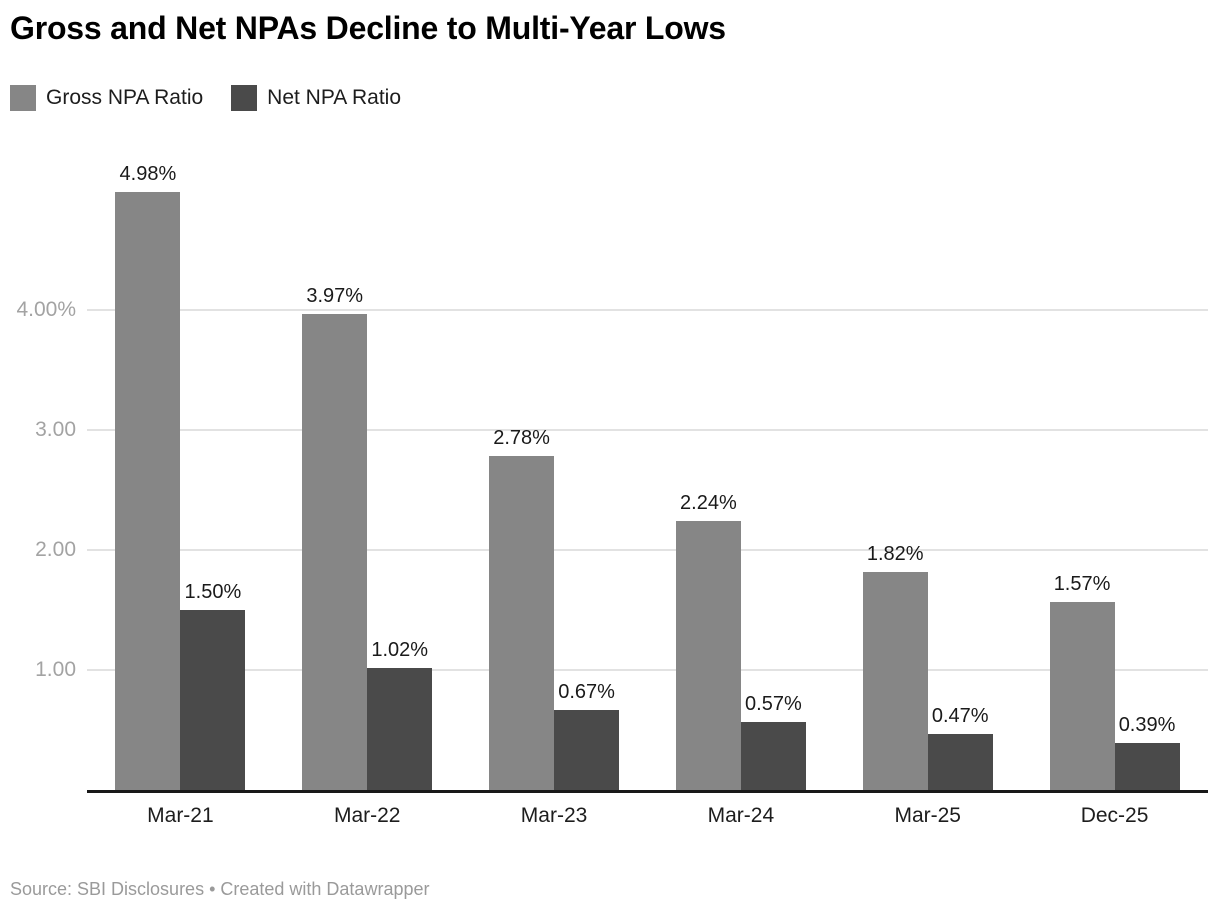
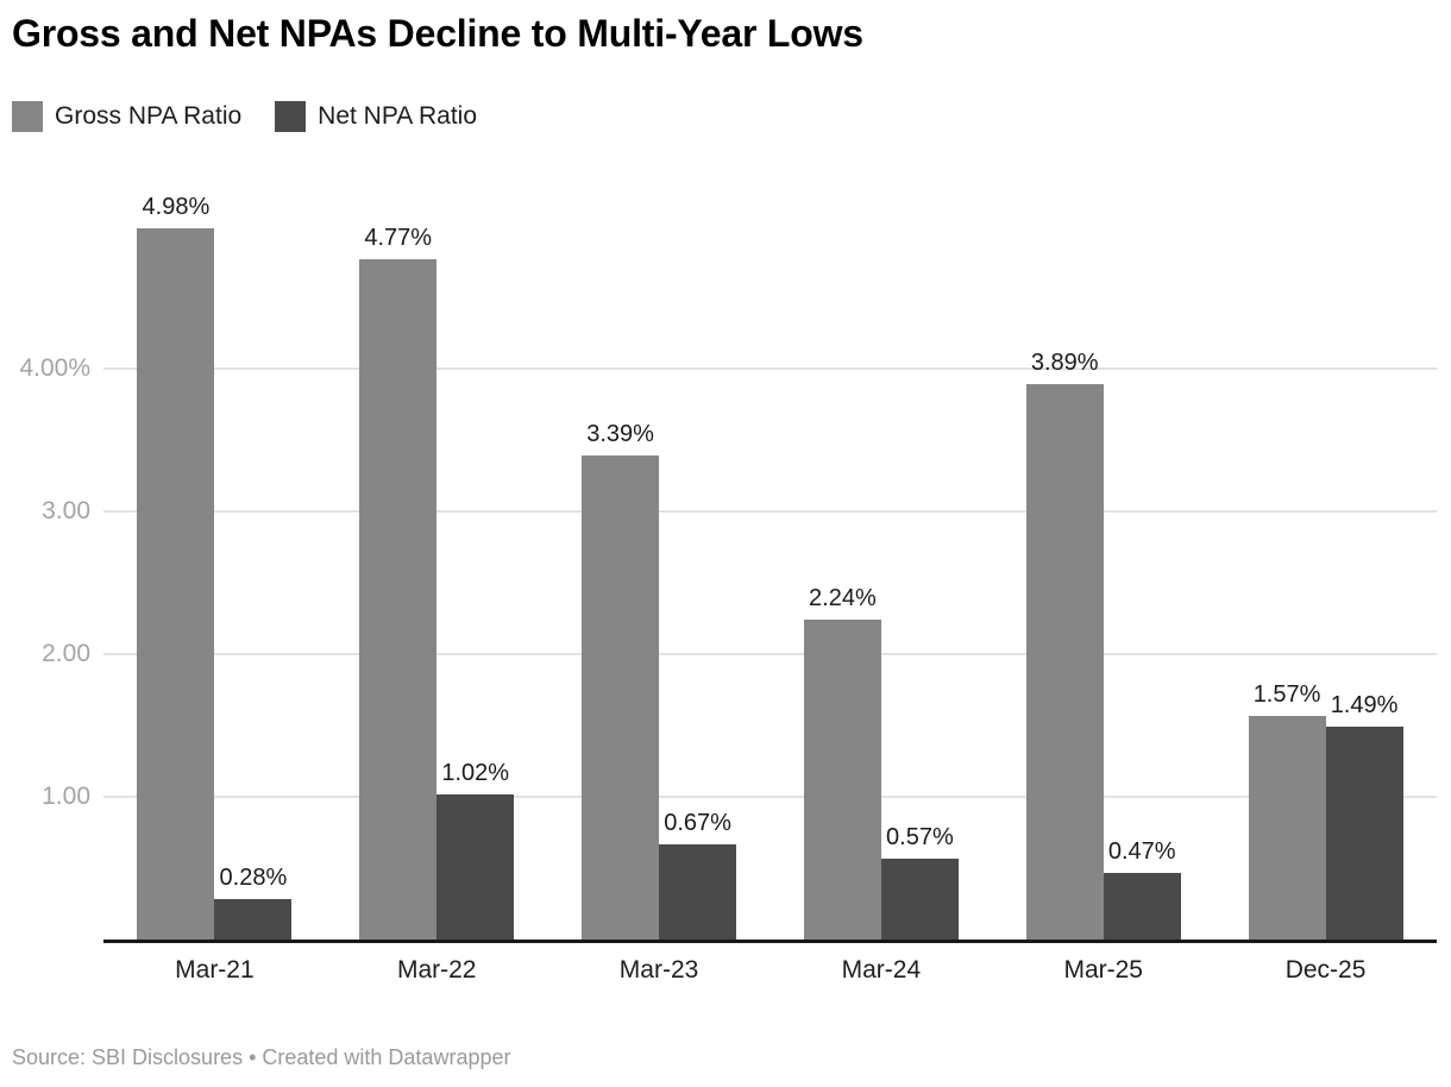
Net NPA Ratio/Mar-21: 1.50% -> 0.28%
Gross NPA Ratio/Mar-22: 3.97% -> 4.77%
Gross NPA Ratio/Mar-23: 2.78% -> 3.39%
Gross NPA Ratio/Mar-25: 1.82% -> 3.89%
Net NPA Ratio/Dec-25: 0.39% -> 1.49%
